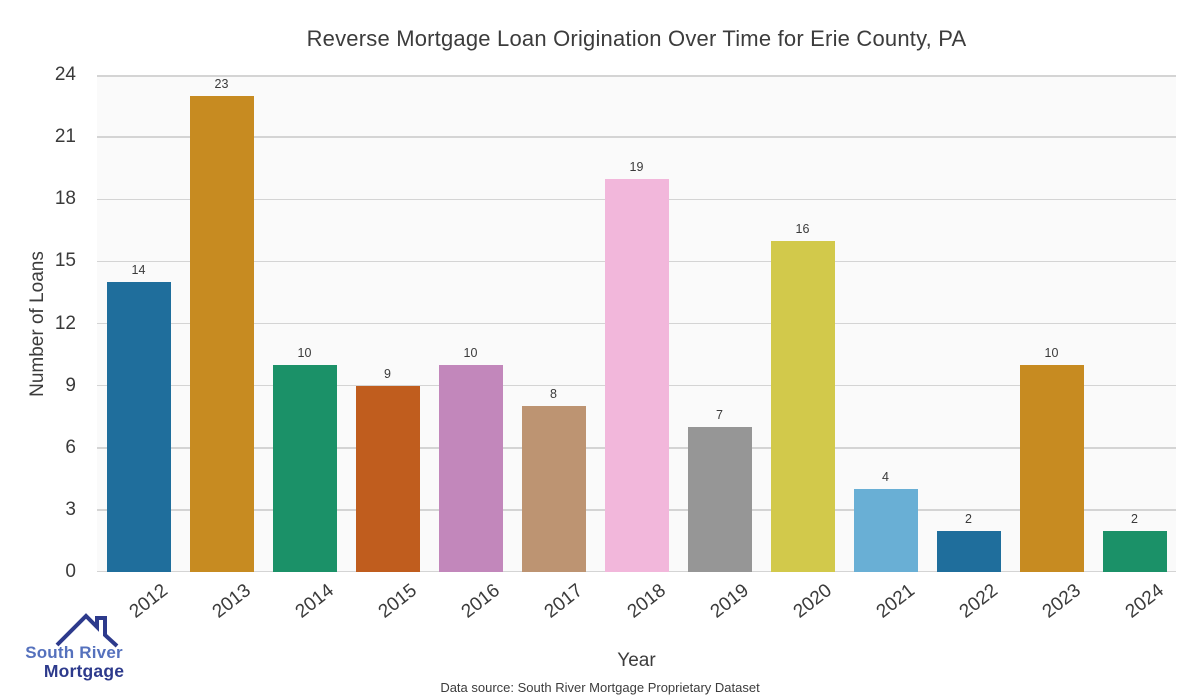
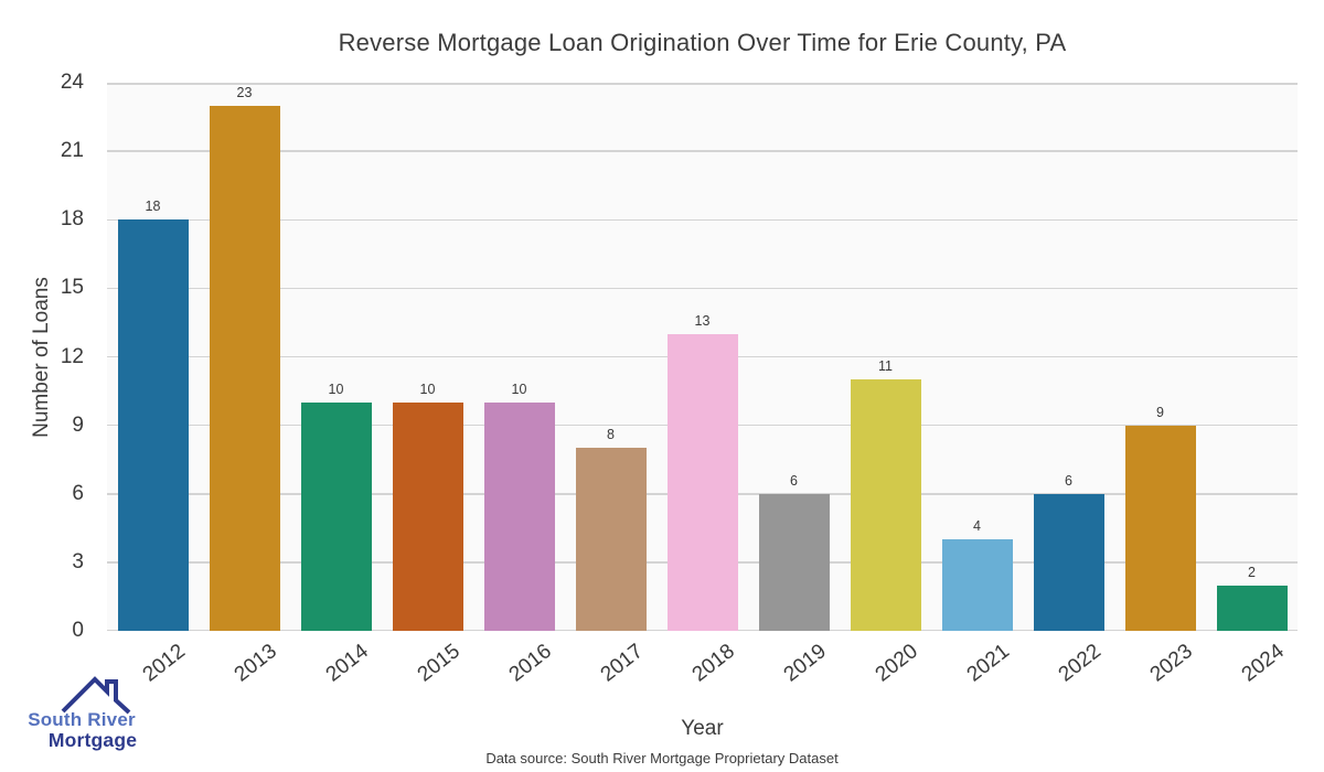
2012: 14 -> 18
2015: 9 -> 10
2018: 19 -> 13
2019: 7 -> 6
2020: 16 -> 11
2022: 2 -> 6
2023: 10 -> 9
